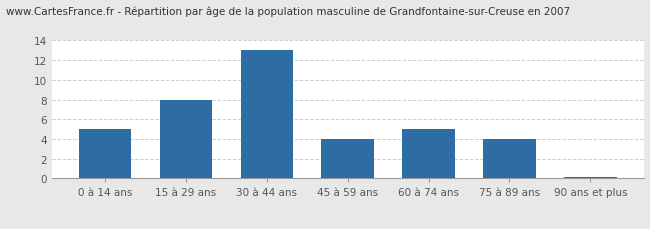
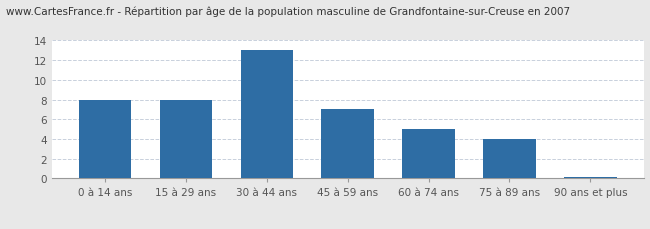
0 à 14 ans: 5.0 -> 8.0
45 à 59 ans: 4.0 -> 7.0
